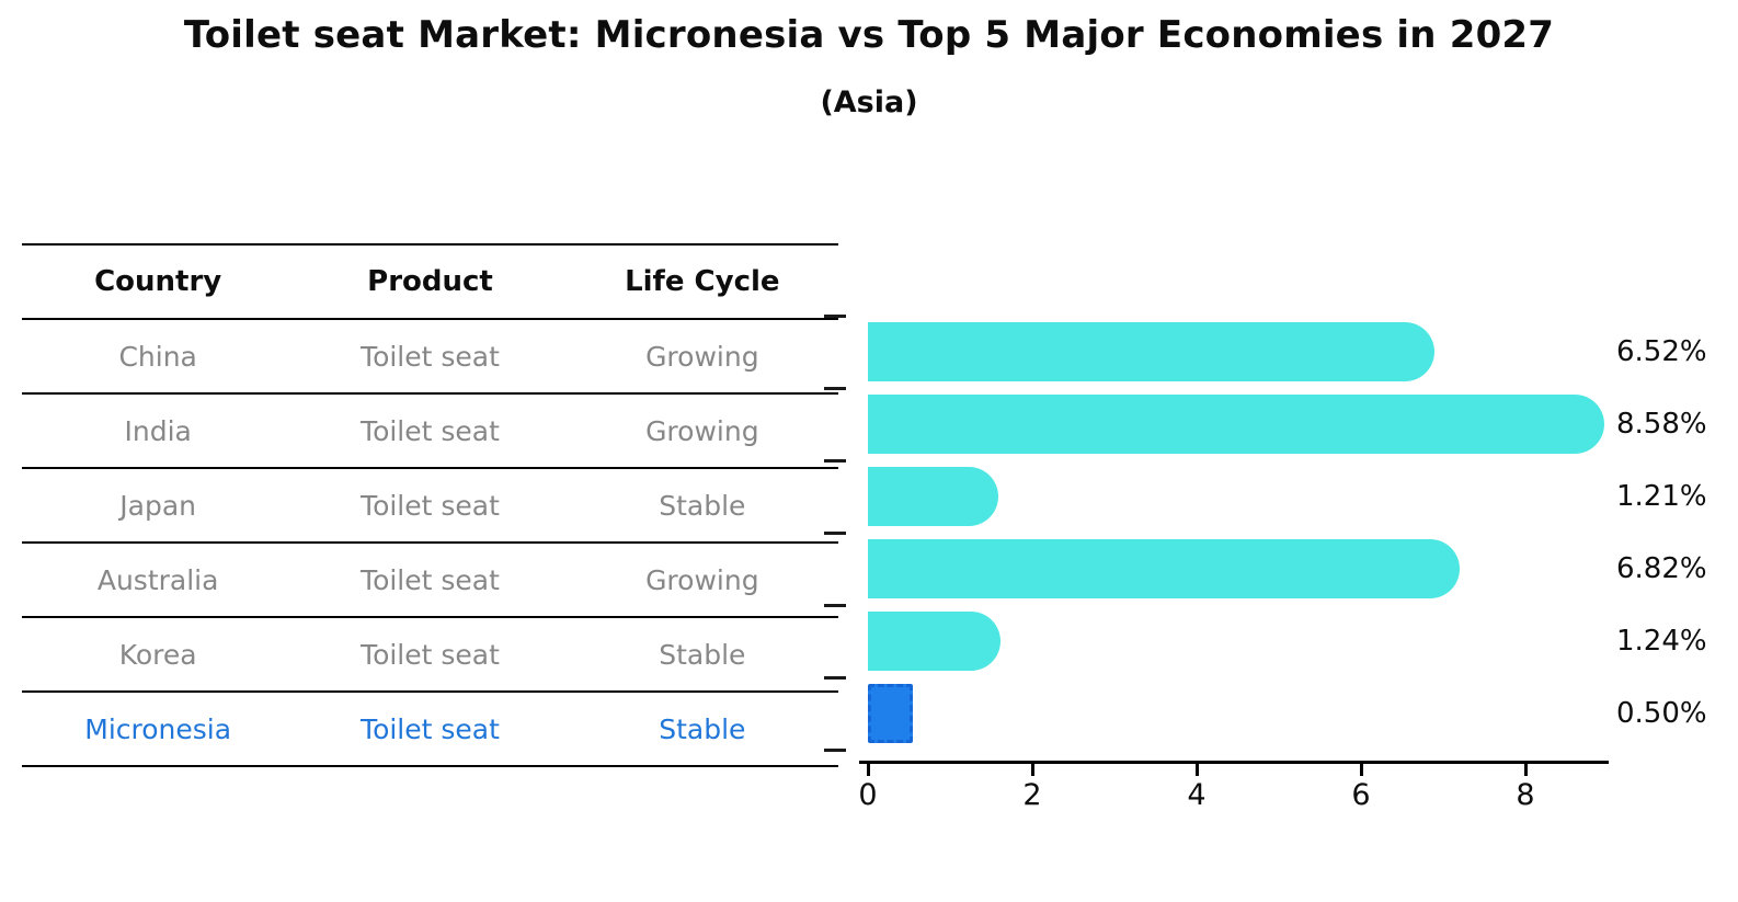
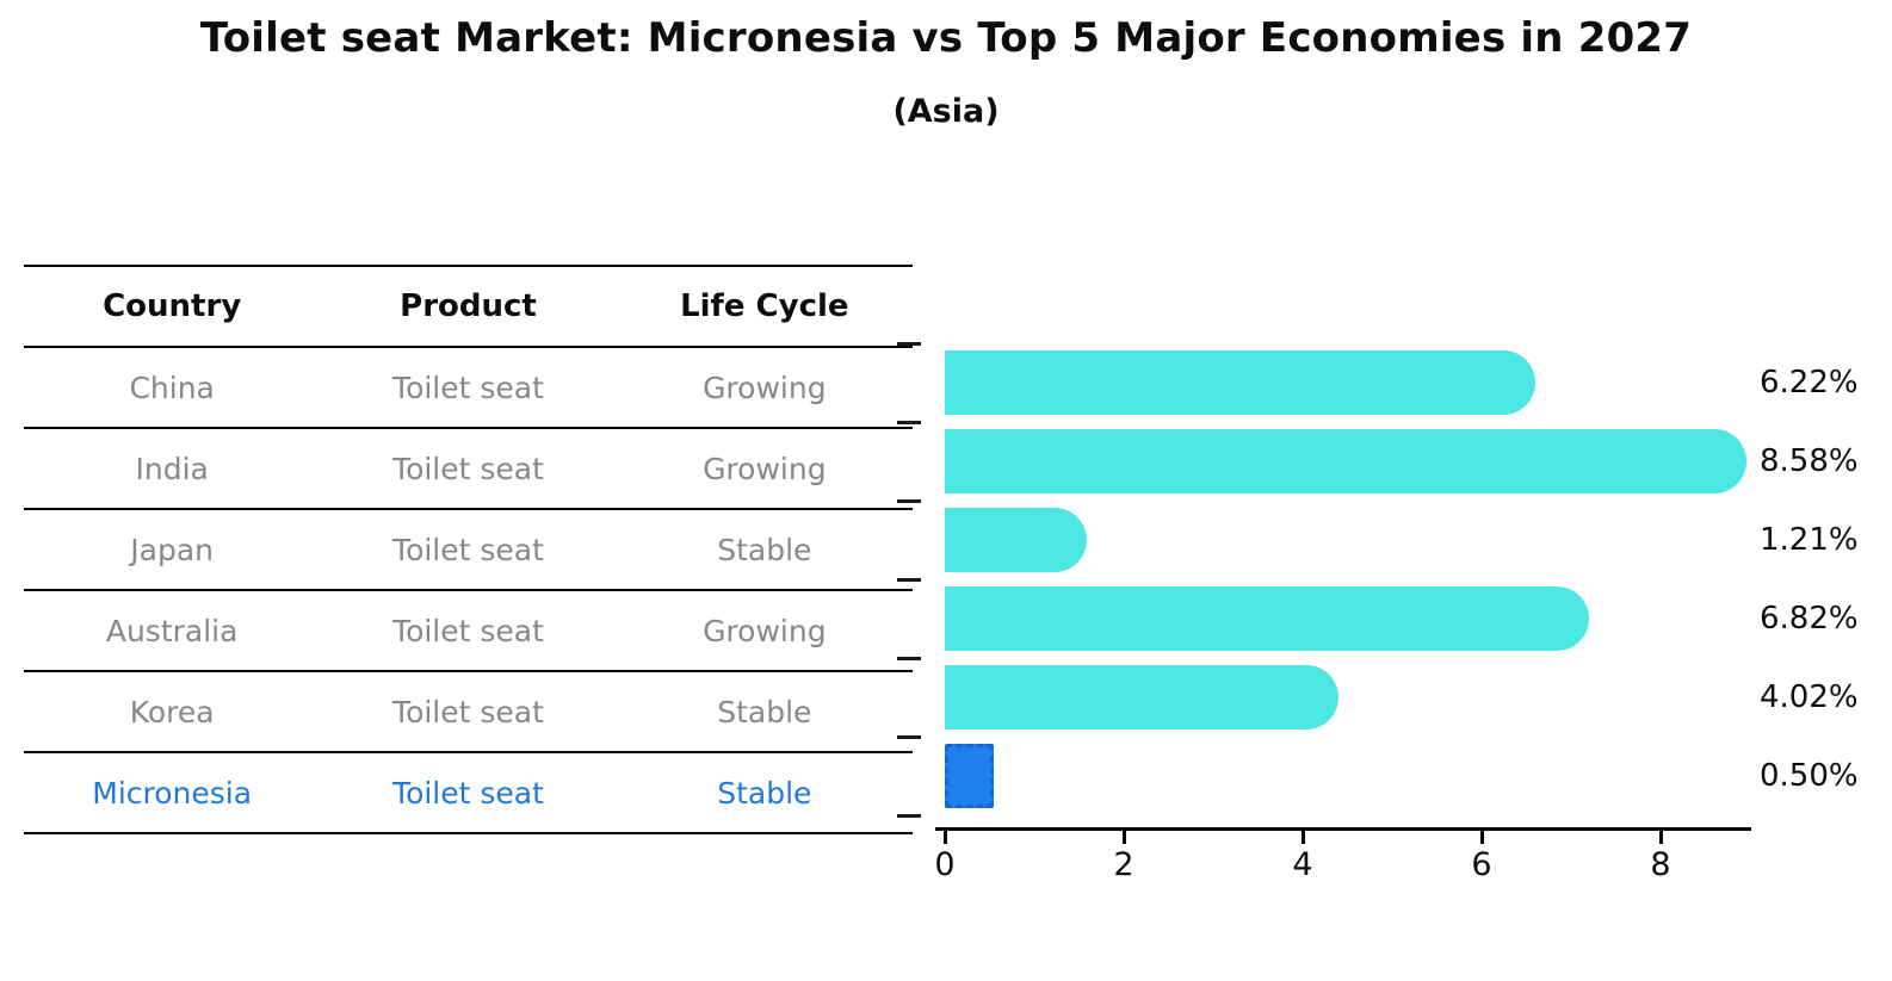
China: 6.52% -> 6.22%
Korea: 1.24% -> 4.02%
